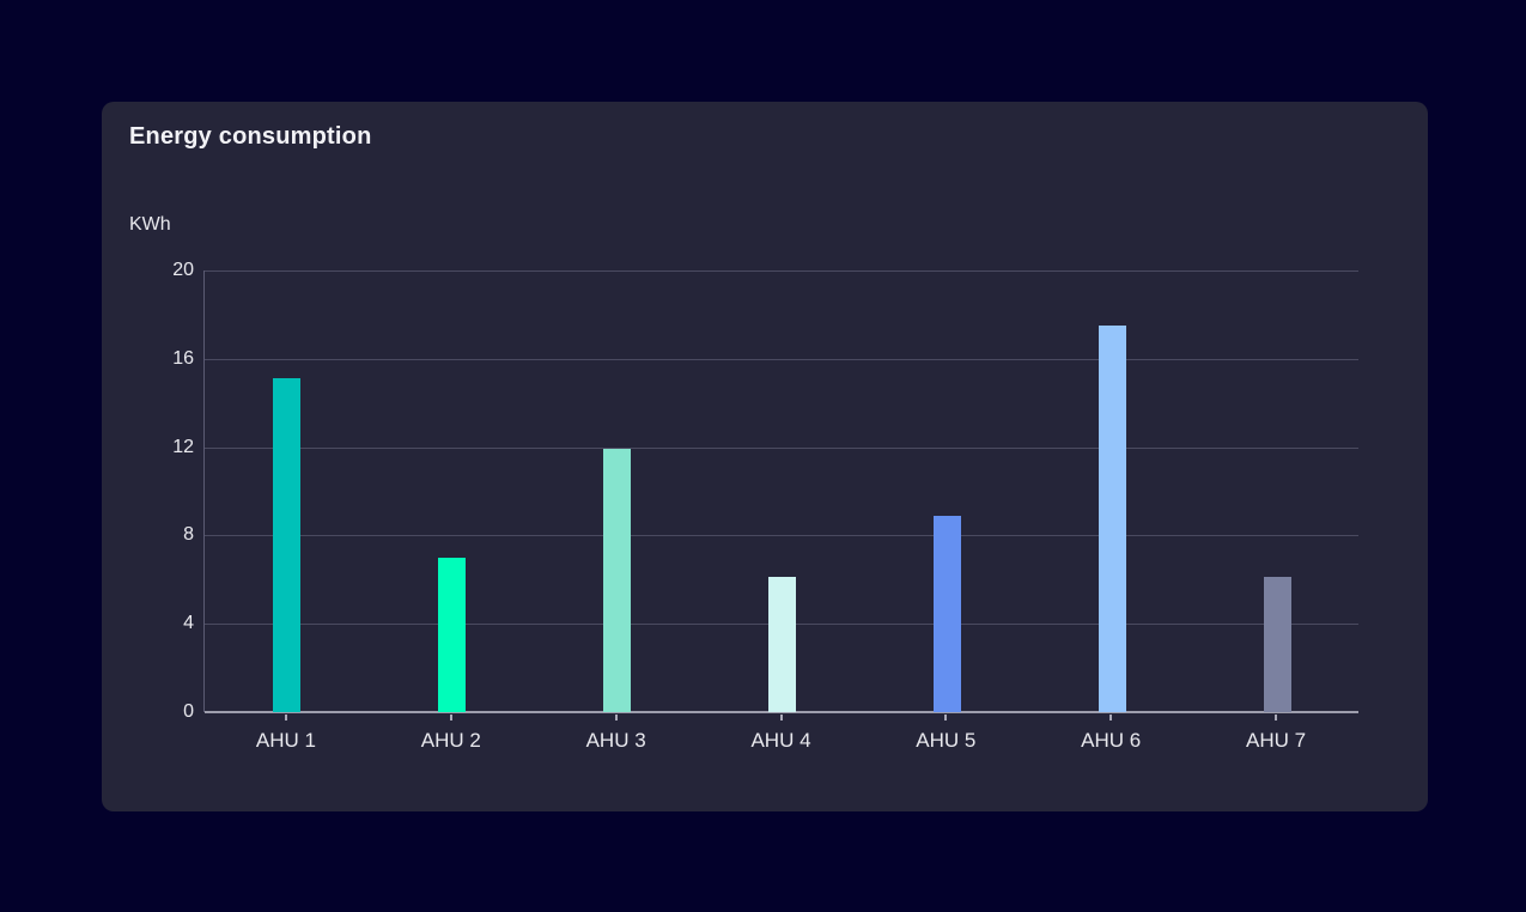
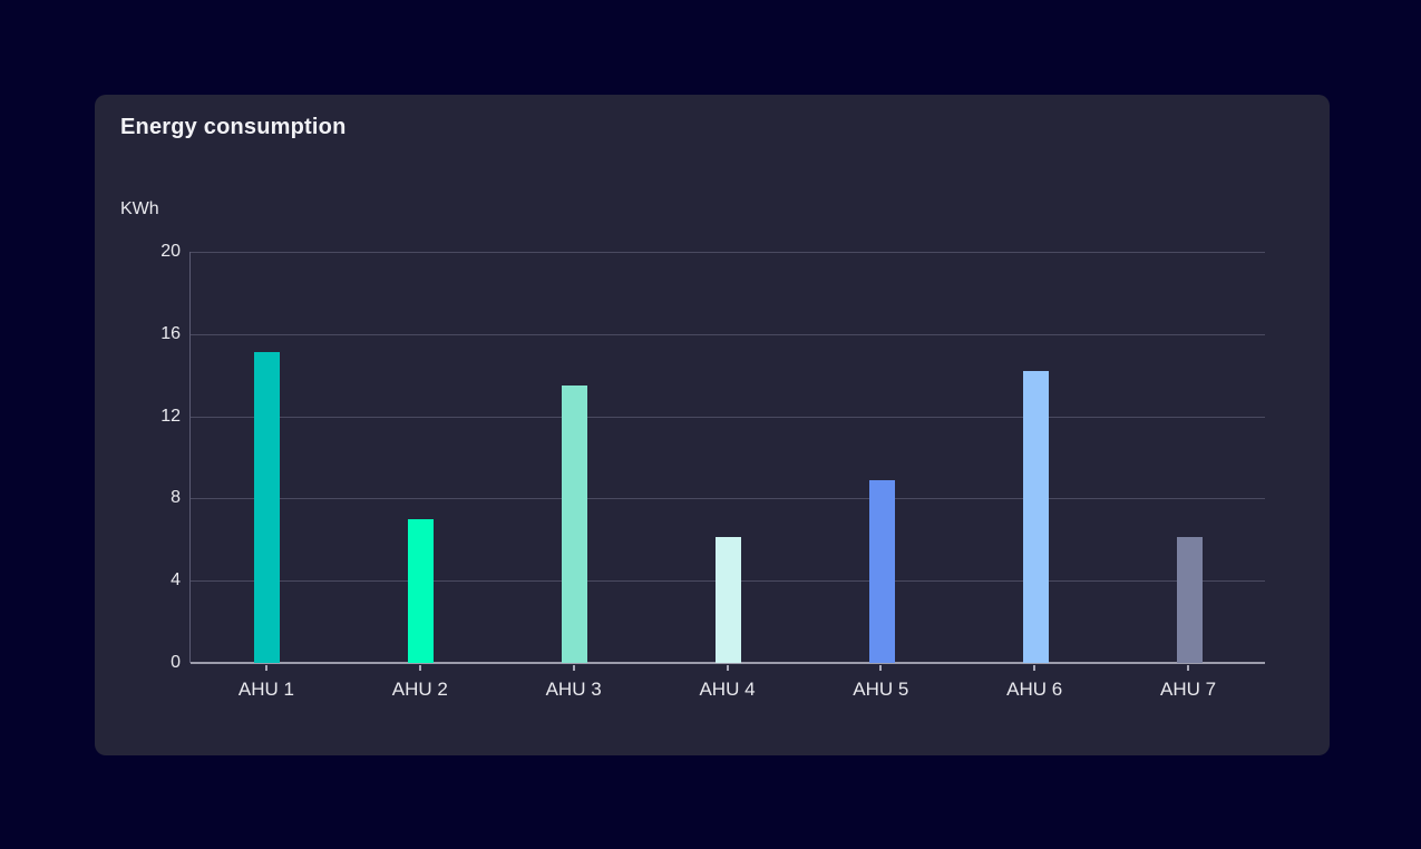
AHU 3: 11.9 -> 13.5
AHU 6: 17.5 -> 14.2
